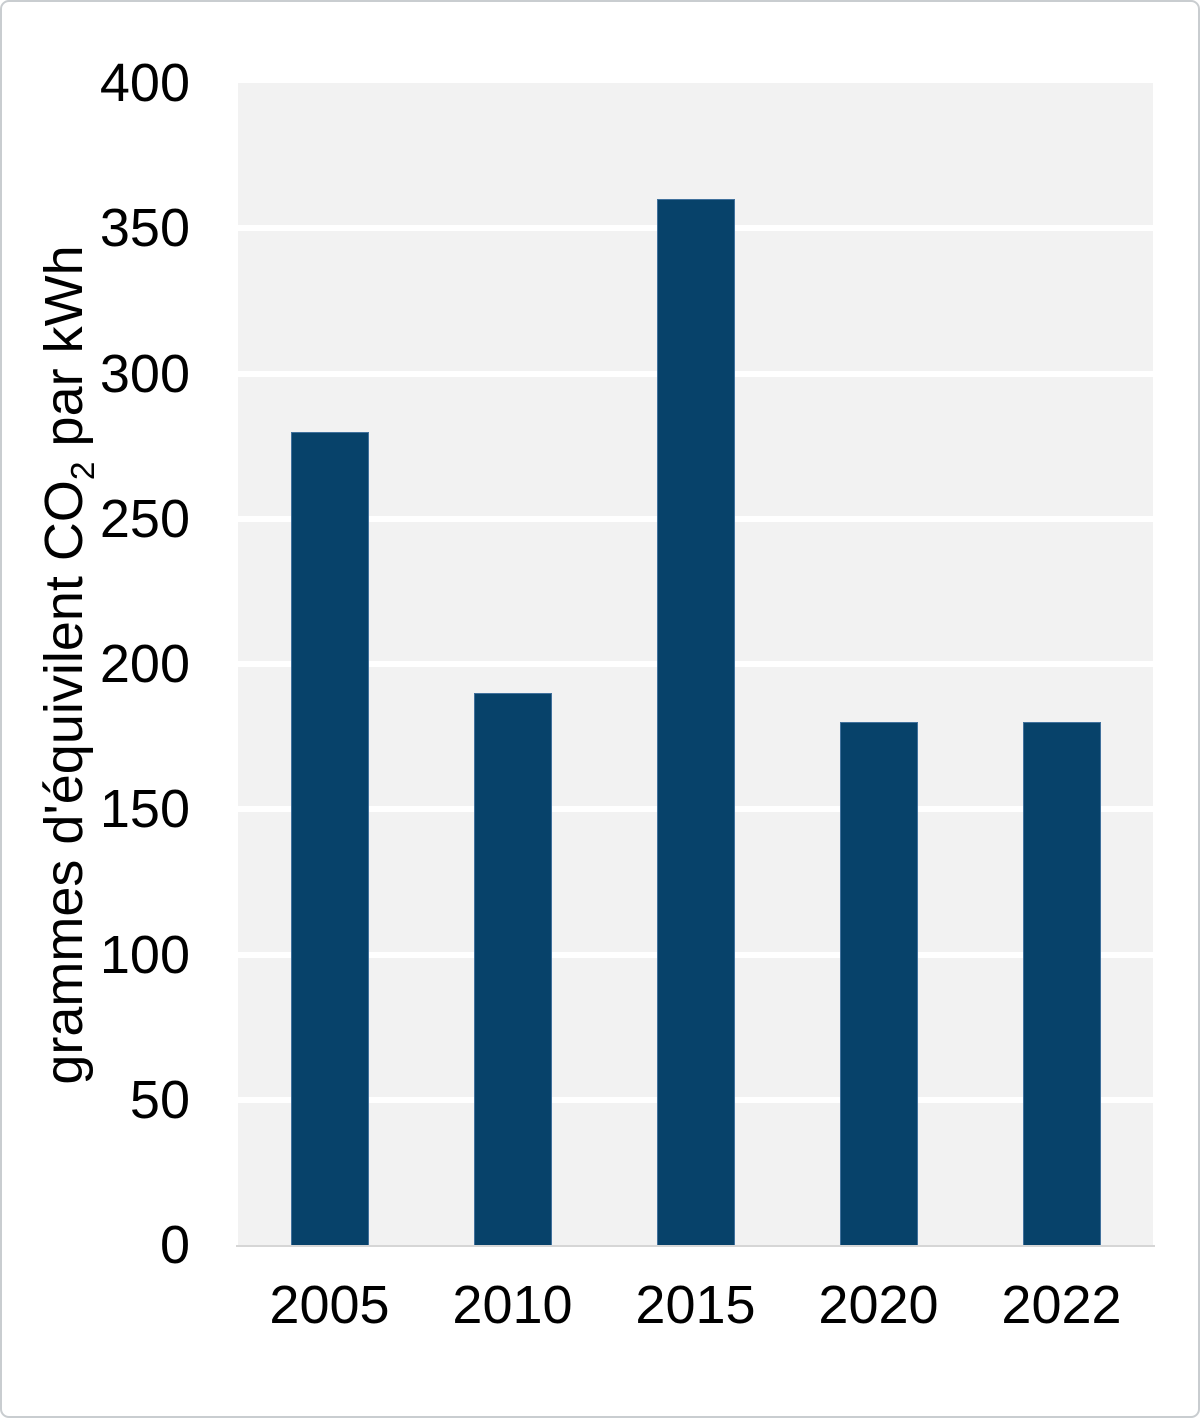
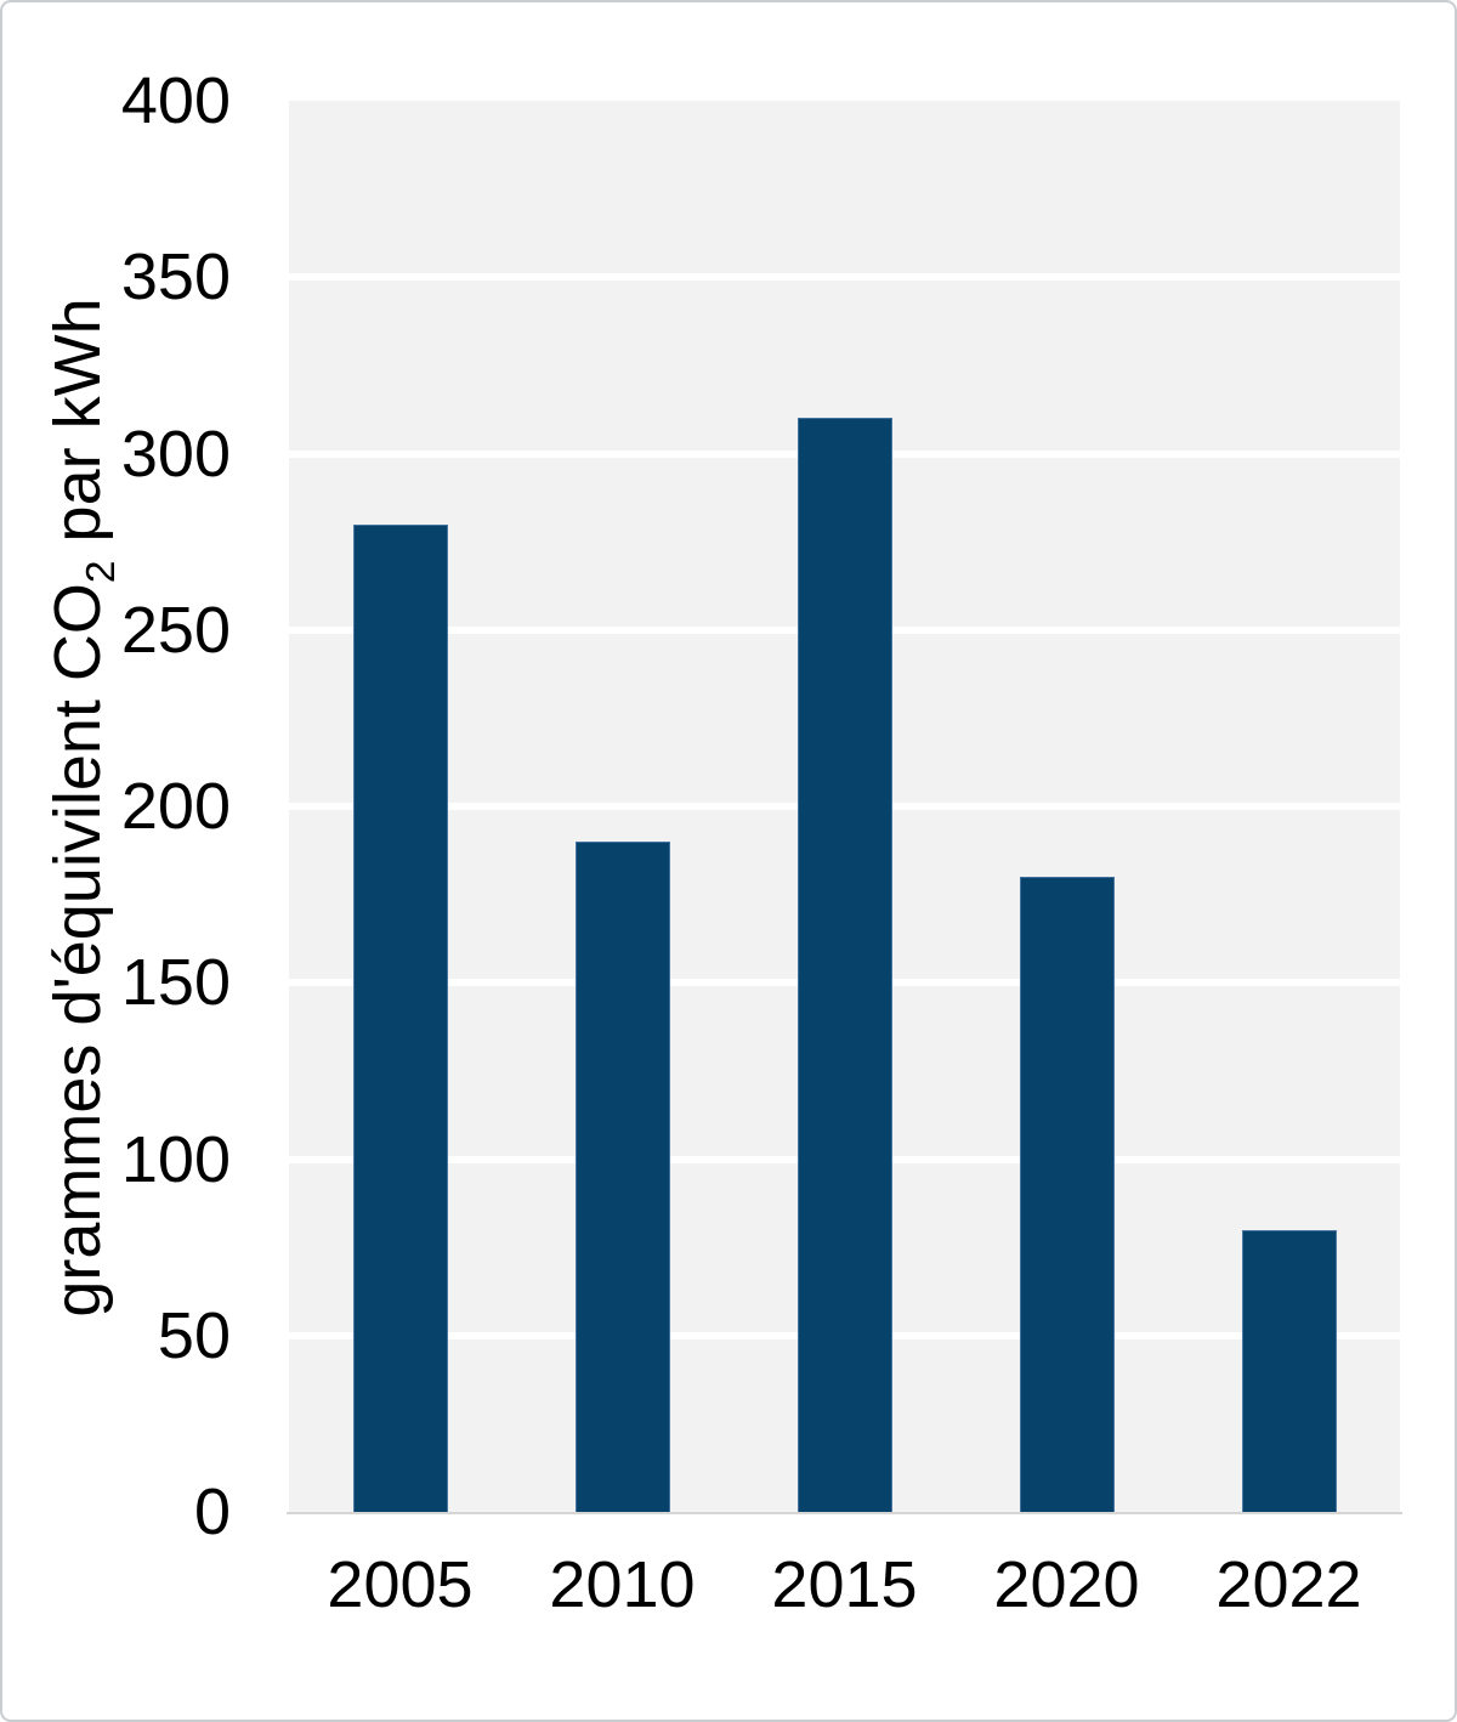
2015: 360 -> 310
2022: 180 -> 80
